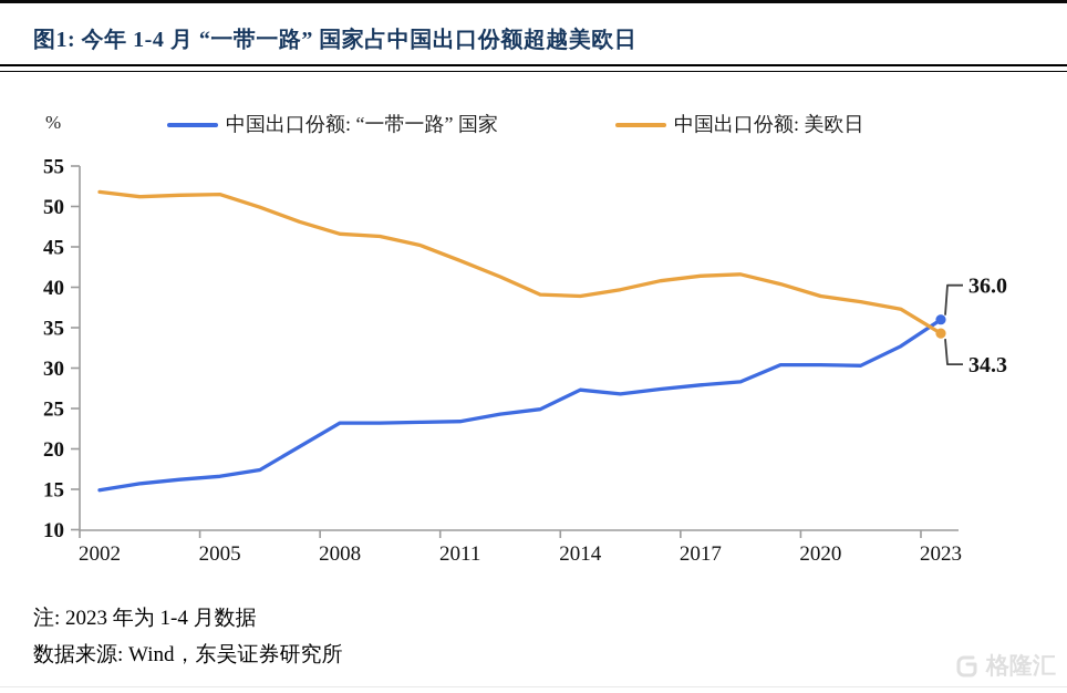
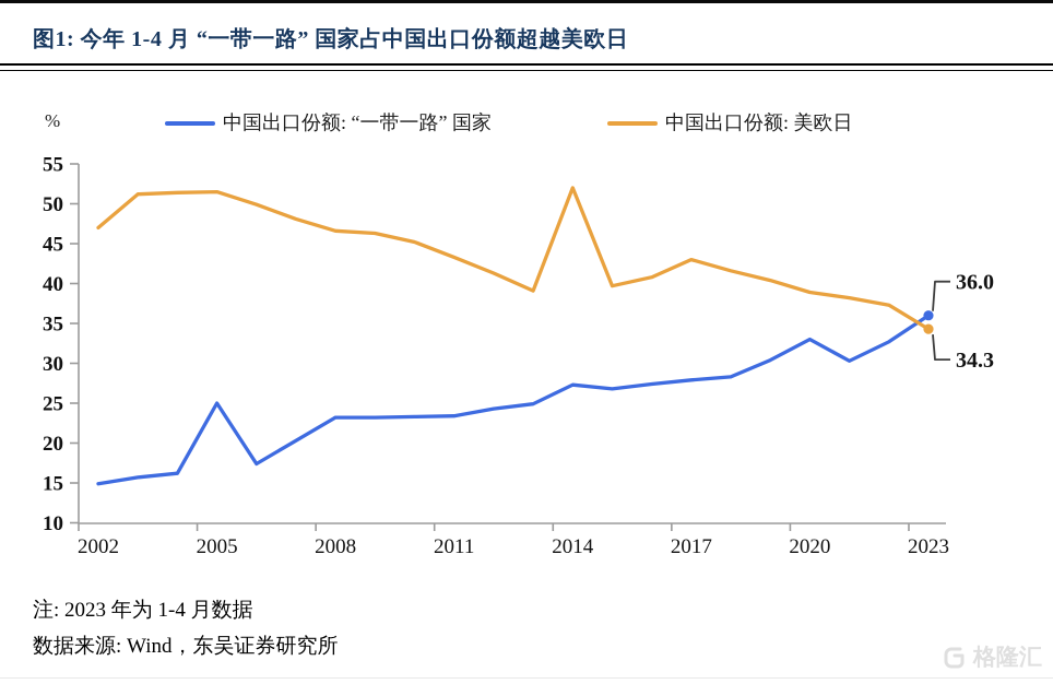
中国出口份额: 美欧日/2002: 52 -> 47
中国出口份额: “一带一路” 国家/2005: 17 -> 25
中国出口份额: 美欧日/2014: 39 -> 52
中国出口份额: 美欧日/2017: 41 -> 43
中国出口份额: “一带一路” 国家/2020: 30 -> 33
